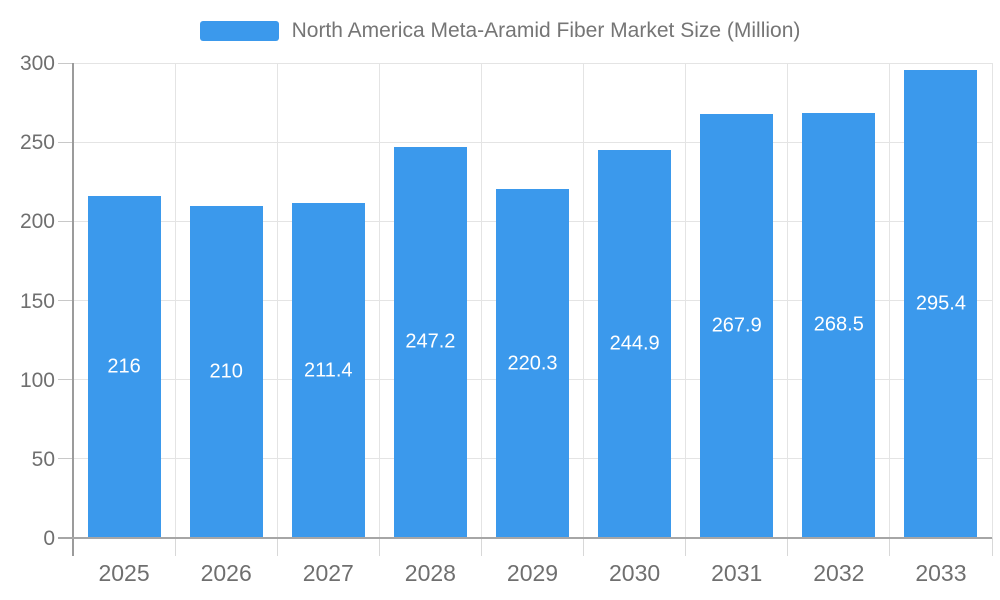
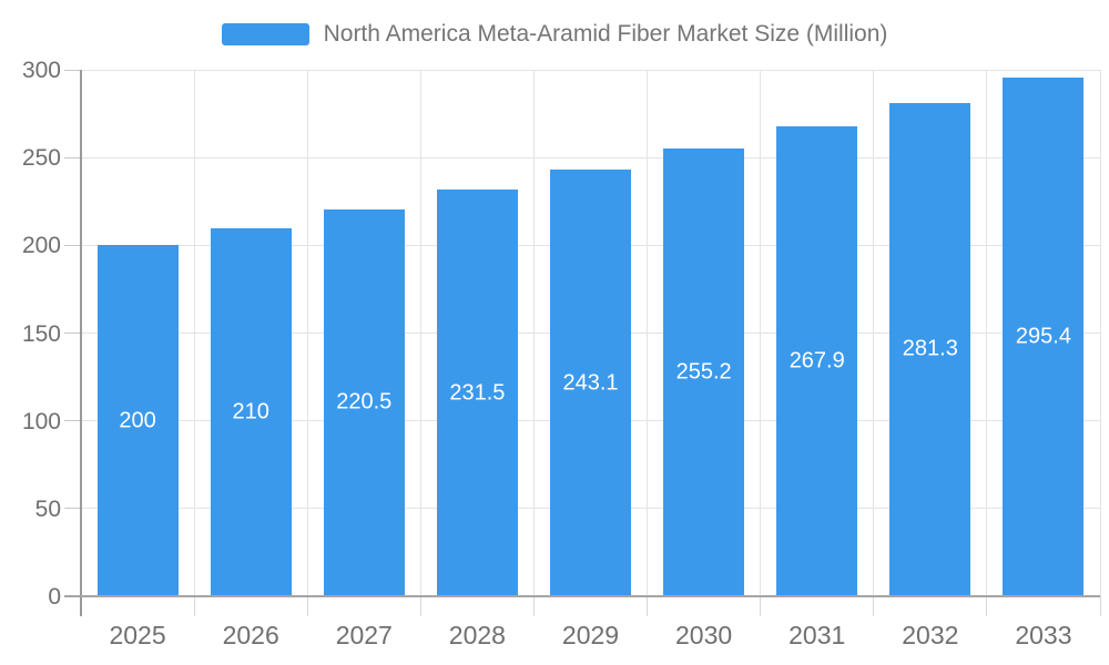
2025: 216 -> 200
2027: 211.4 -> 220.5
2028: 247.2 -> 231.5
2029: 220.3 -> 243.1
2030: 244.9 -> 255.2
2032: 268.5 -> 281.3
